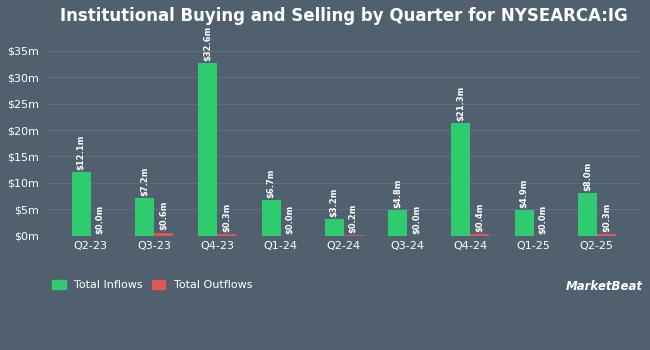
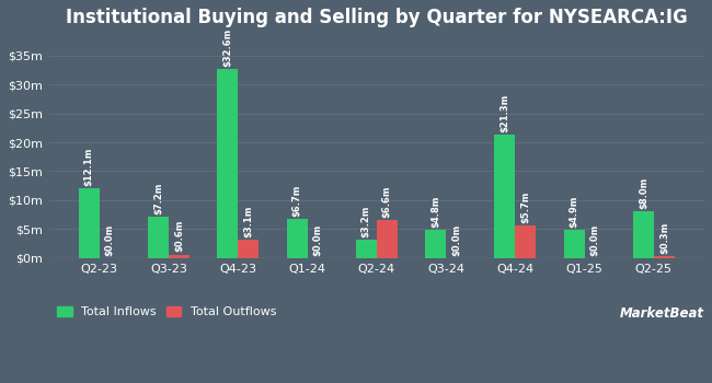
Total Outflows/Q4-23: $0.3m -> $3.1m
Total Outflows/Q2-24: $0.2m -> $6.6m
Total Outflows/Q4-24: $0.4m -> $5.7m
